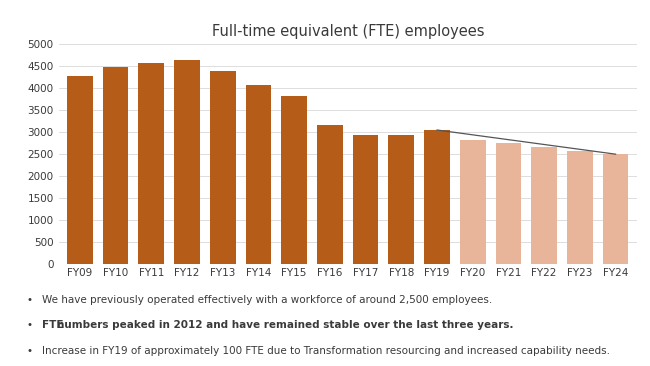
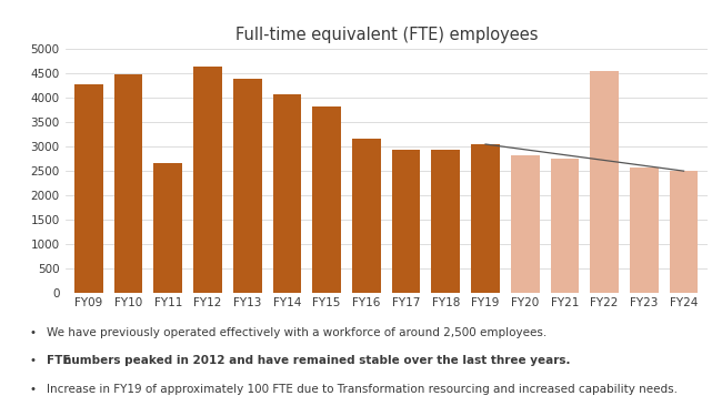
FY11: 4560 -> 2650
FY22: 2660 -> 4550
